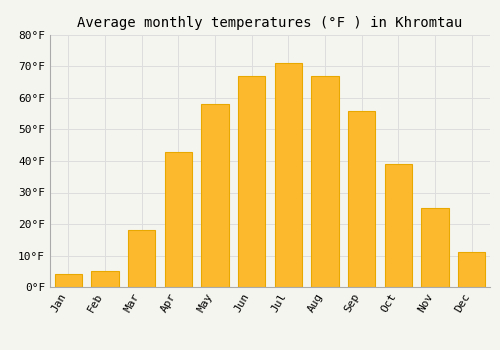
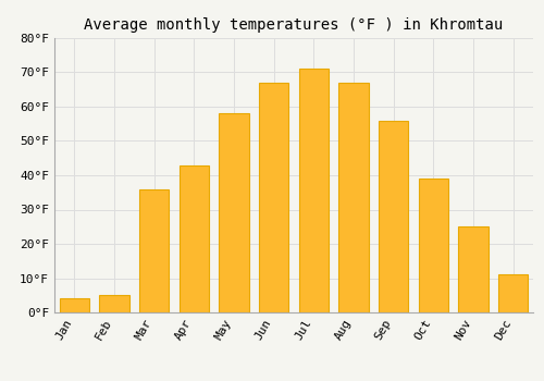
Mar: 18°F -> 36°F
